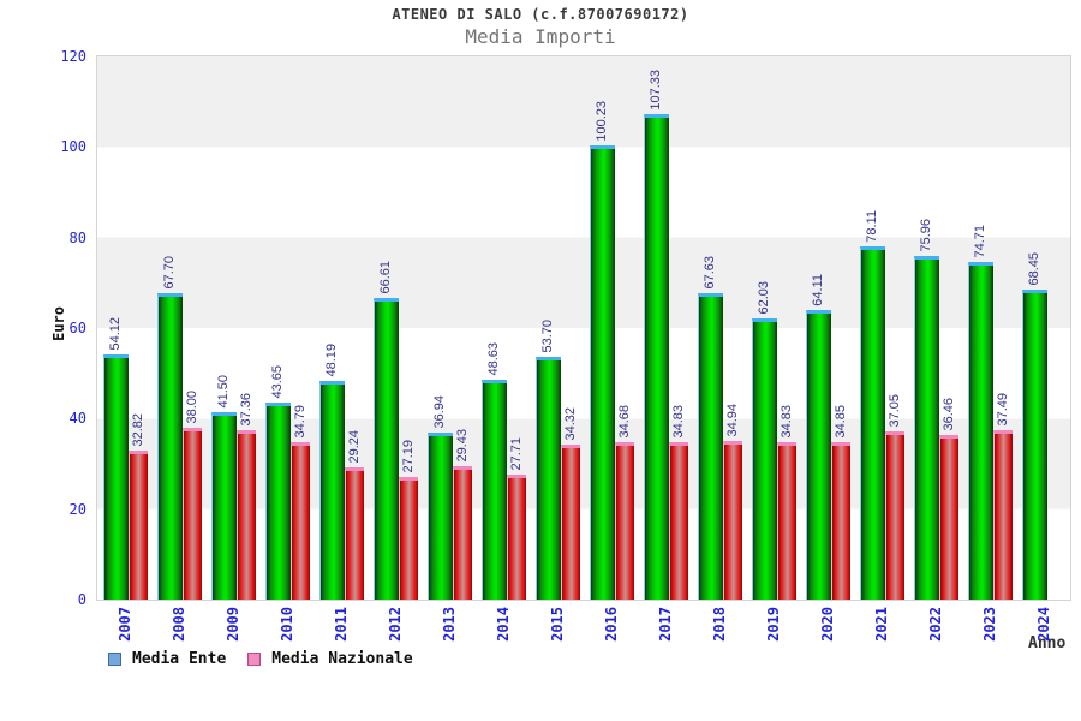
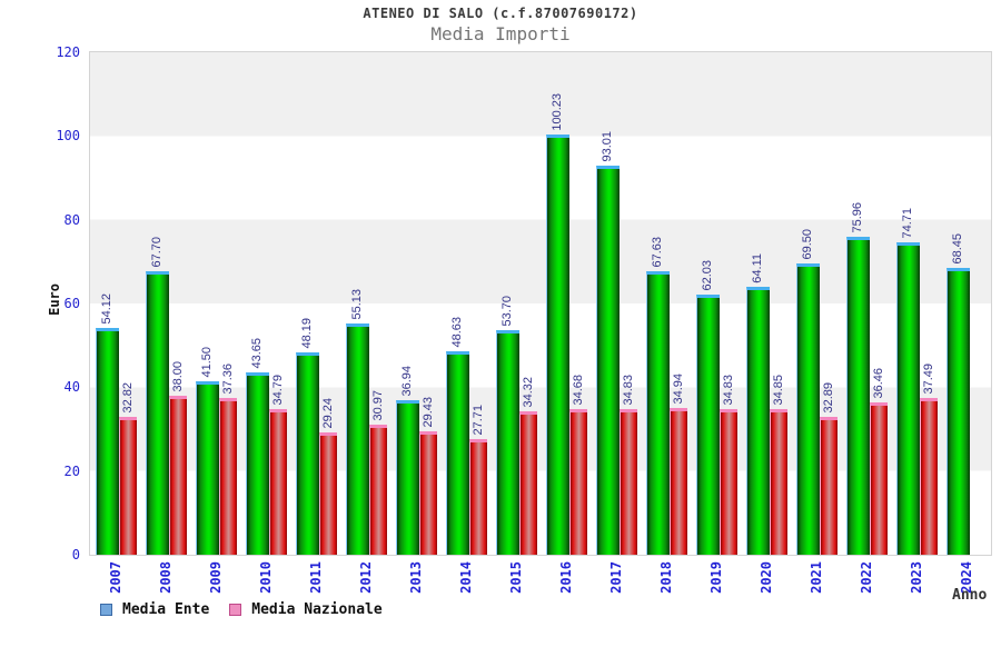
Media Ente/2012: 66.61 -> 55.13
Media Nazionale/2012: 27.19 -> 30.97
Media Ente/2017: 107.33 -> 93.01
Media Ente/2021: 78.11 -> 69.50
Media Nazionale/2021: 37.05 -> 32.89
